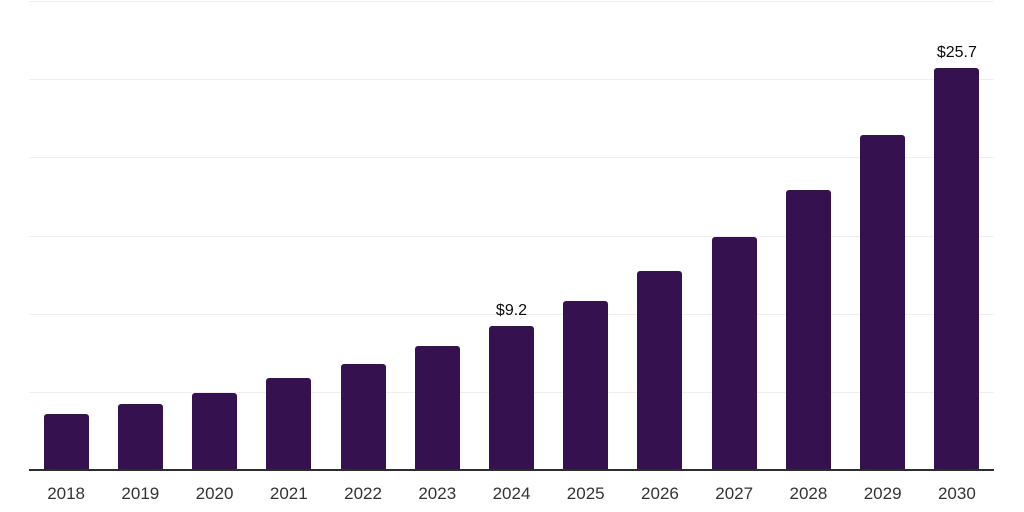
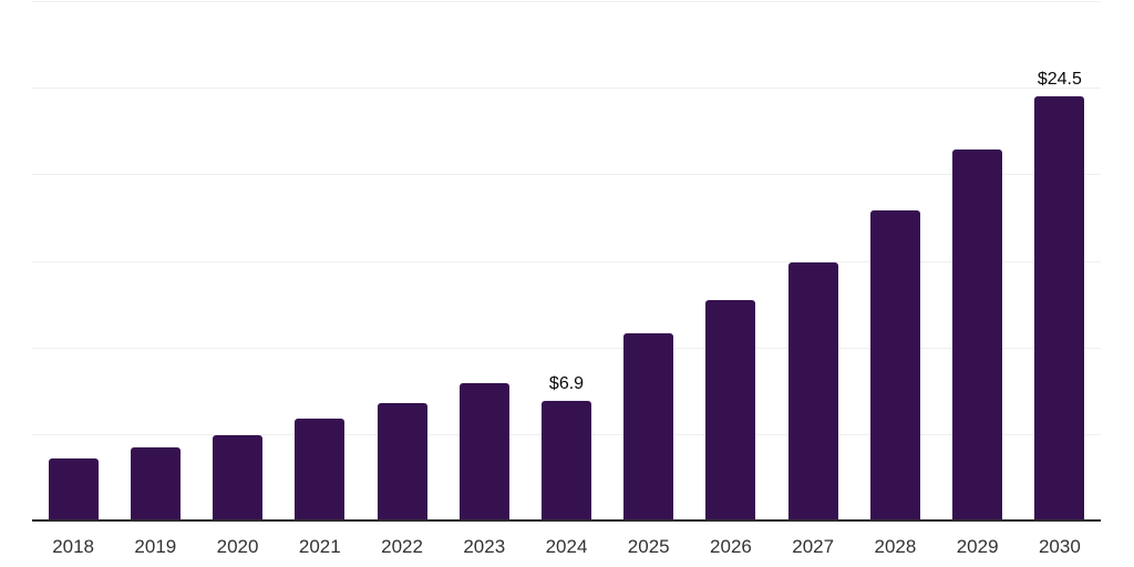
2024: $9.2 -> $6.9
2030: $25.7 -> $24.5
